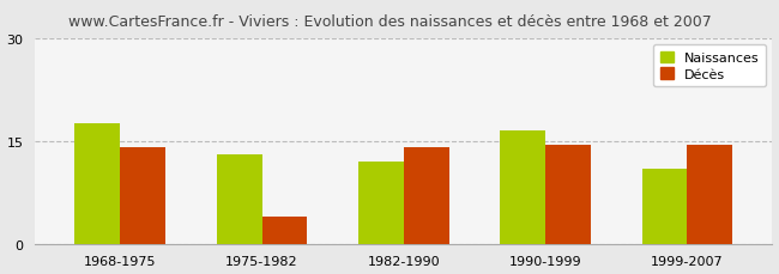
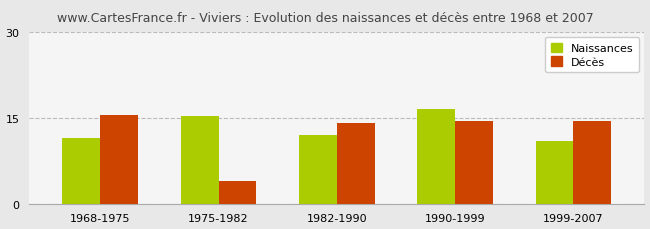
Naissances/1968-1975: 17.5 -> 11.4
Décès/1968-1975: 14.0 -> 15.4
Naissances/1975-1982: 13.0 -> 15.2
